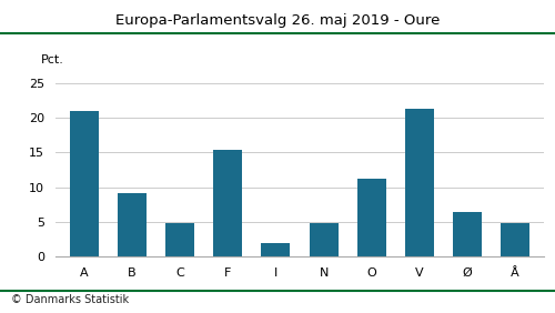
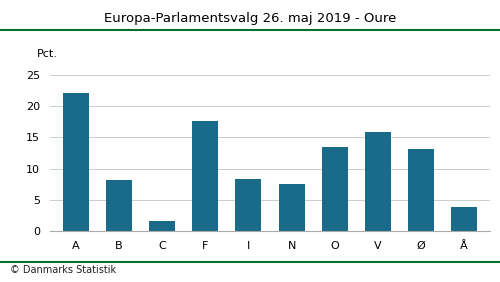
A: 21.0 -> 22.0
B: 9.2 -> 8.2
C: 4.8 -> 1.6
F: 15.4 -> 17.6
I: 2.0 -> 8.4
N: 4.8 -> 7.6
O: 11.2 -> 13.4
V: 21.3 -> 15.8
Ø: 6.5 -> 13.2
Å: 4.8 -> 3.8
